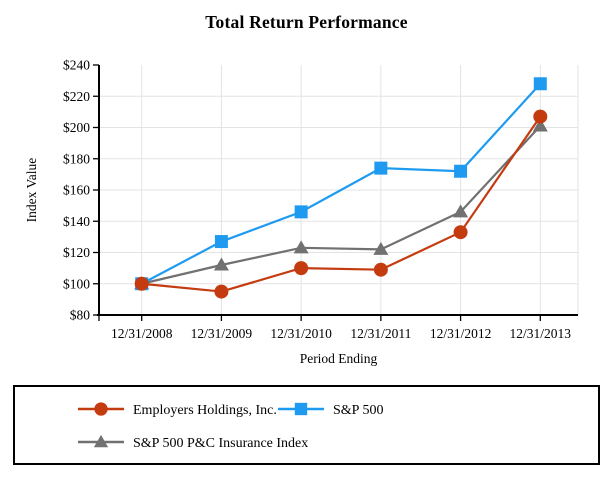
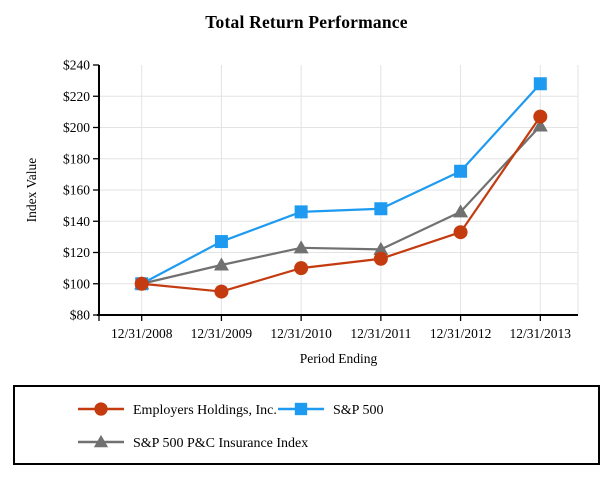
Employers Holdings, Inc./12/31/2011: $109 -> $116
S&P 500/12/31/2011: $174 -> $148
